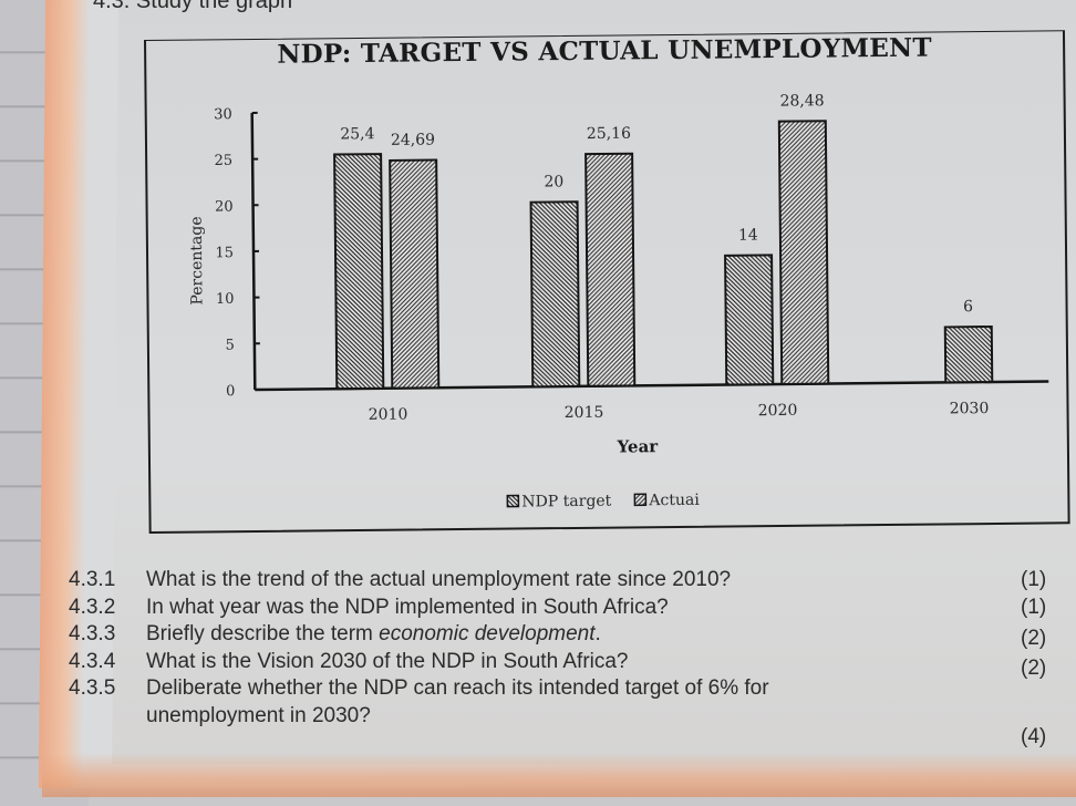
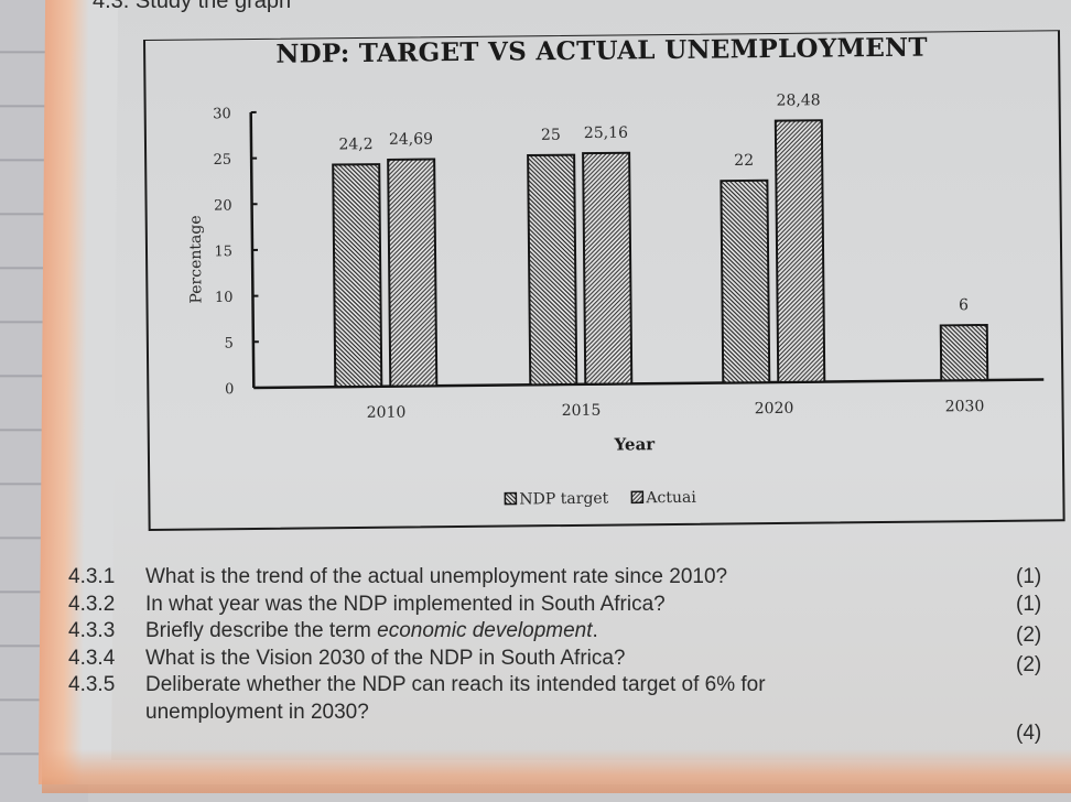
NDP target/2010: 25,4 -> 24,2
NDP target/2015: 20 -> 25
NDP target/2020: 14 -> 22
